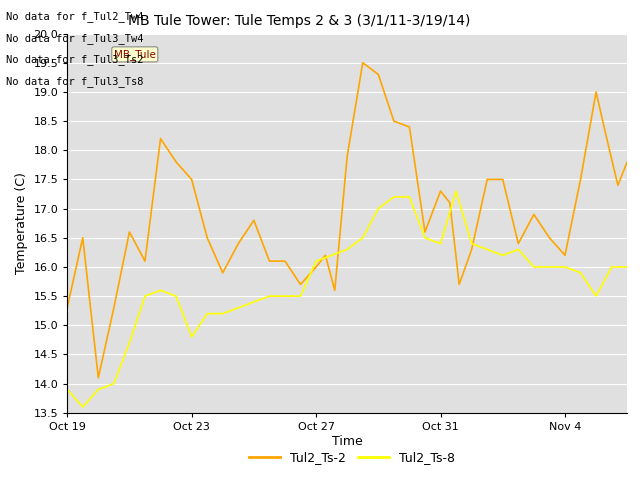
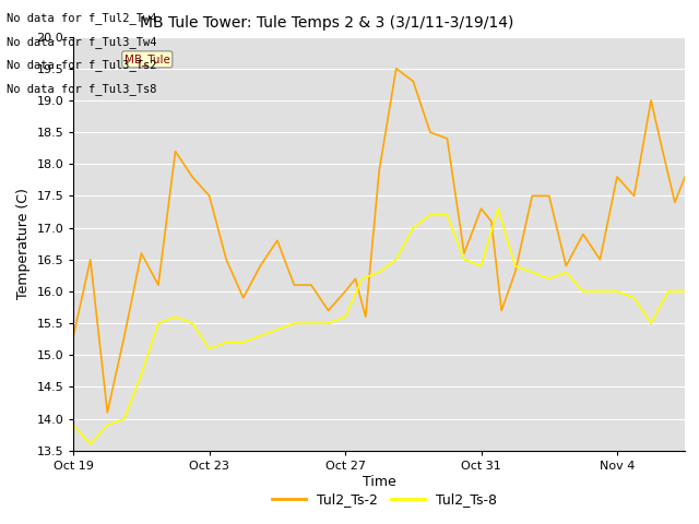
Tul2_Ts-8/Oct 23: 14.8 -> 15.1
Tul2_Ts-8/Oct 27: 16.1 -> 15.6
Tul2_Ts-2/Nov 4: 16.2 -> 17.8
